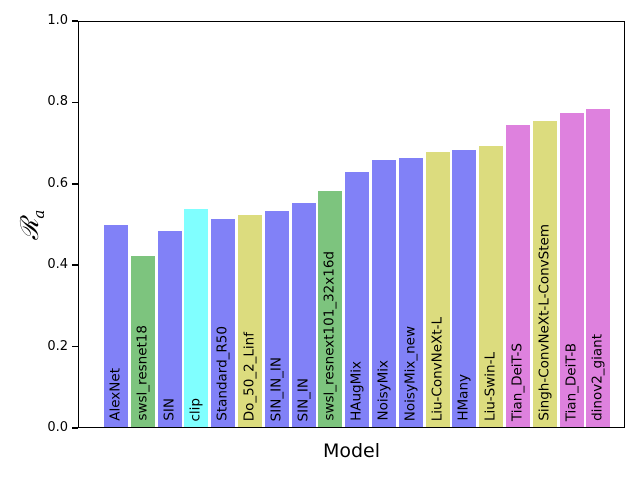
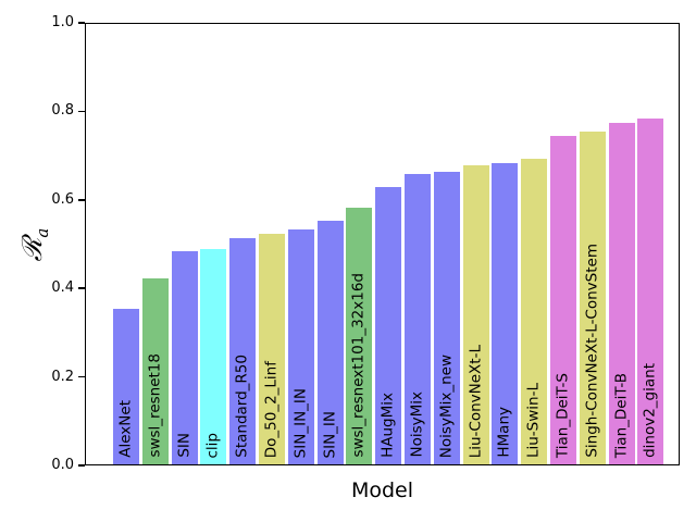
AlexNet: 0.50 -> 0.35
clip: 0.54 -> 0.49
